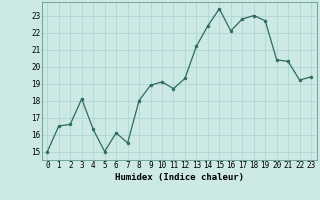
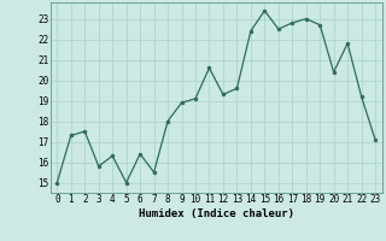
1: 16.5 -> 17.3
2: 16.6 -> 17.5
3: 18.1 -> 15.8
6: 16.1 -> 16.4
11: 18.7 -> 20.6
13: 21.2 -> 19.6
16: 22.1 -> 22.5
21: 20.3 -> 21.8
23: 19.4 -> 17.1
